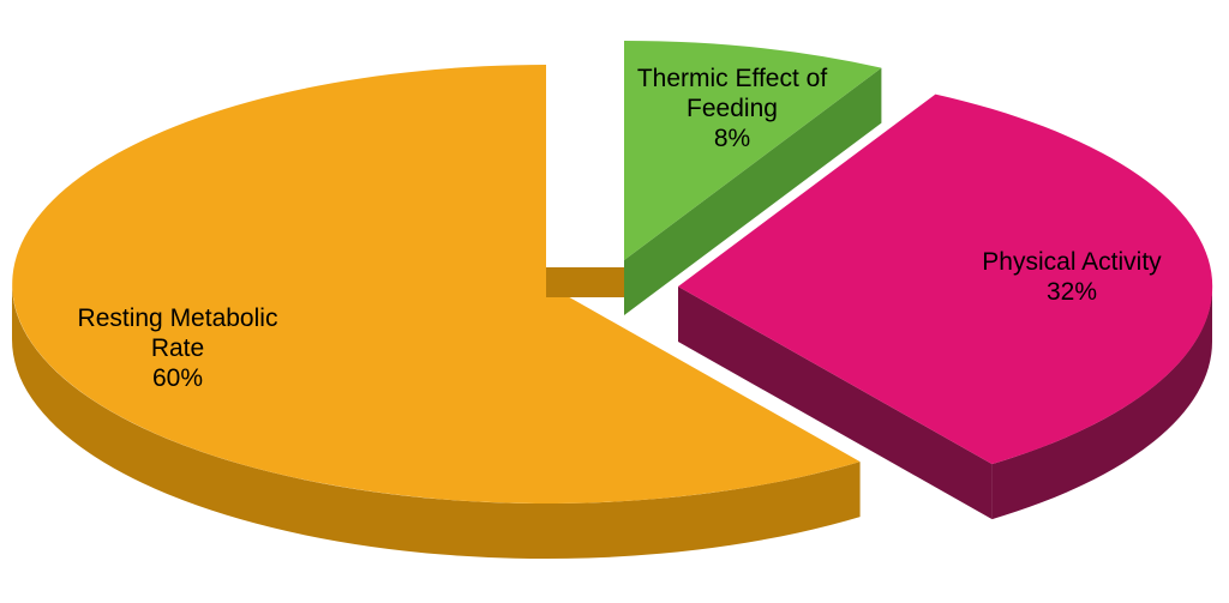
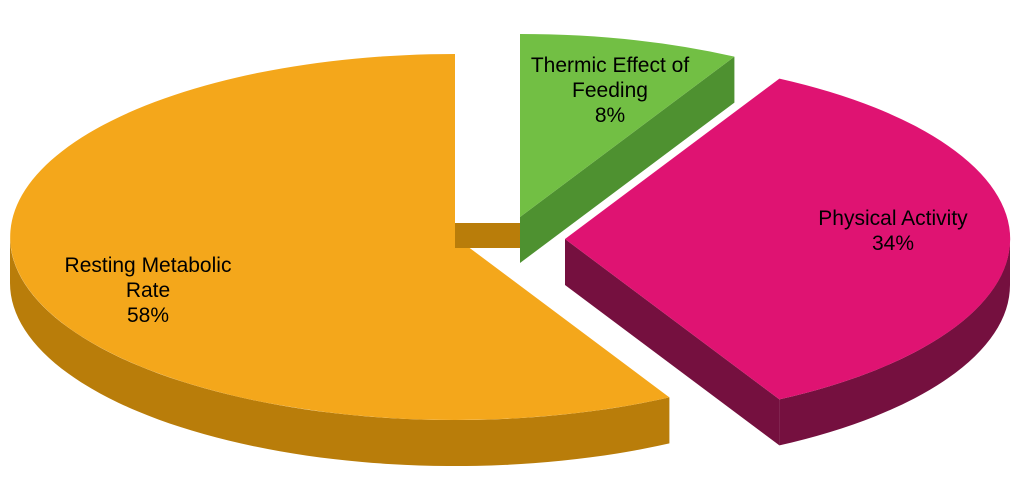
Physical Activity: 32% -> 34%
Resting Metabolic Rate: 60% -> 58%
